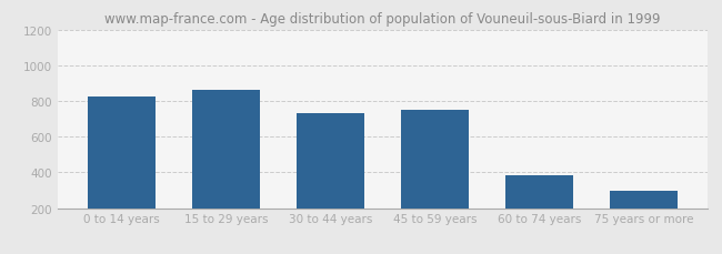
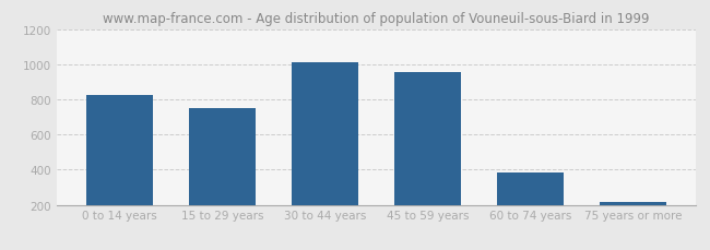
15 to 29 years: 860 -> 750
30 to 44 years: 730 -> 1010
45 to 59 years: 750 -> 960
75 years or more: 300 -> 220
